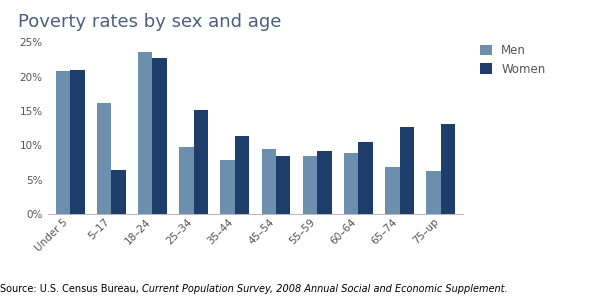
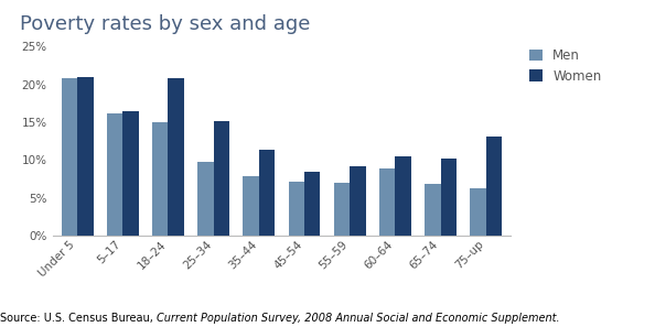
Women/5–17: 6.4% -> 16.5%
Men/18–24: 23.6% -> 15.0%
Women/18–24: 22.8% -> 20.8%
Men/45–54: 9.4% -> 7.1%
Men/55–59: 8.4% -> 7.0%
Women/65–74: 12.6% -> 10.2%
